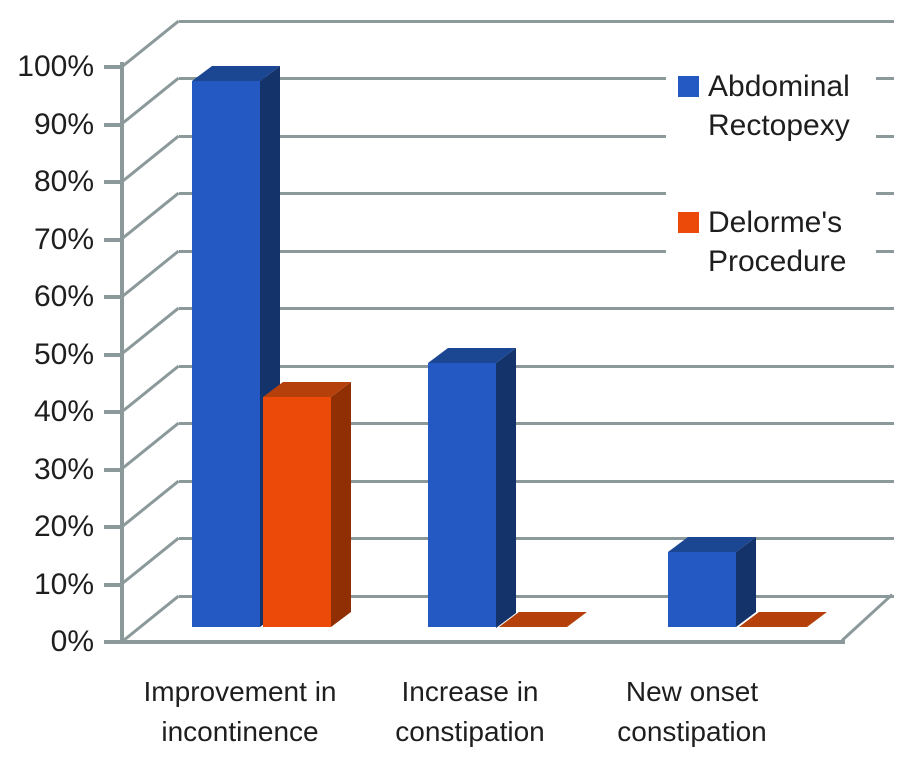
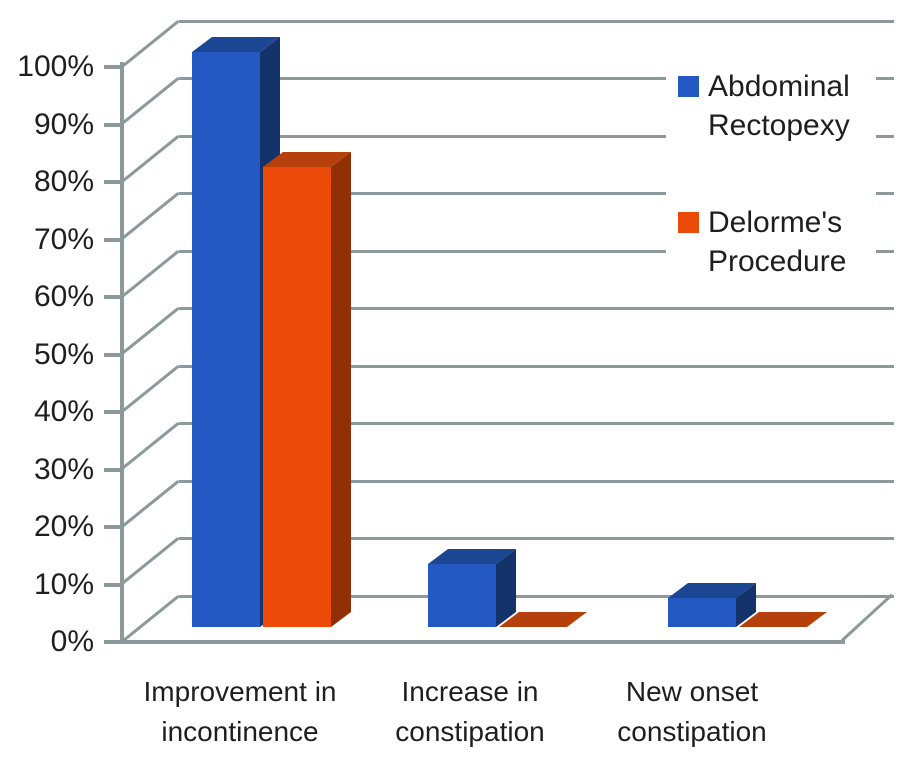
Abdominal Rectopexy/Improvement in incontinence: 95% -> 100%
Delorme's Procedure/Improvement in incontinence: 40% -> 80%
Abdominal Rectopexy/Increase in constipation: 46% -> 11%
Abdominal Rectopexy/New onset constipation: 13% -> 5%
